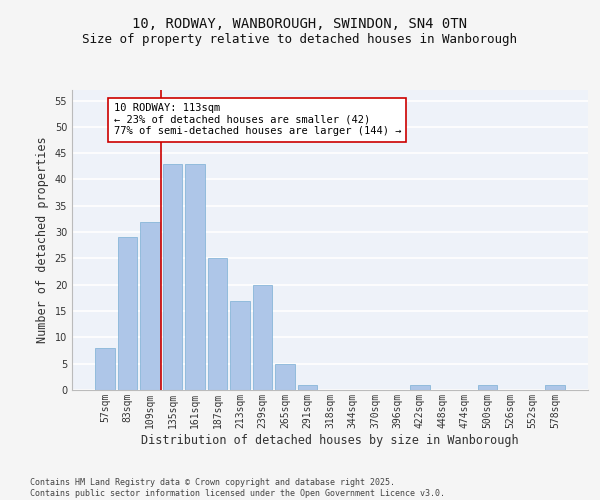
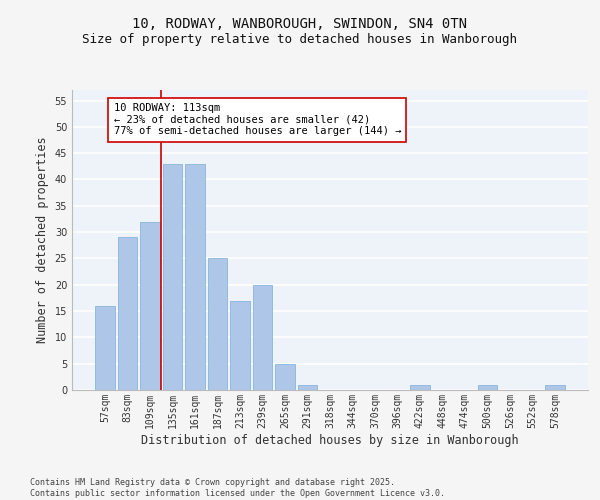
57sqm: 8 -> 16
